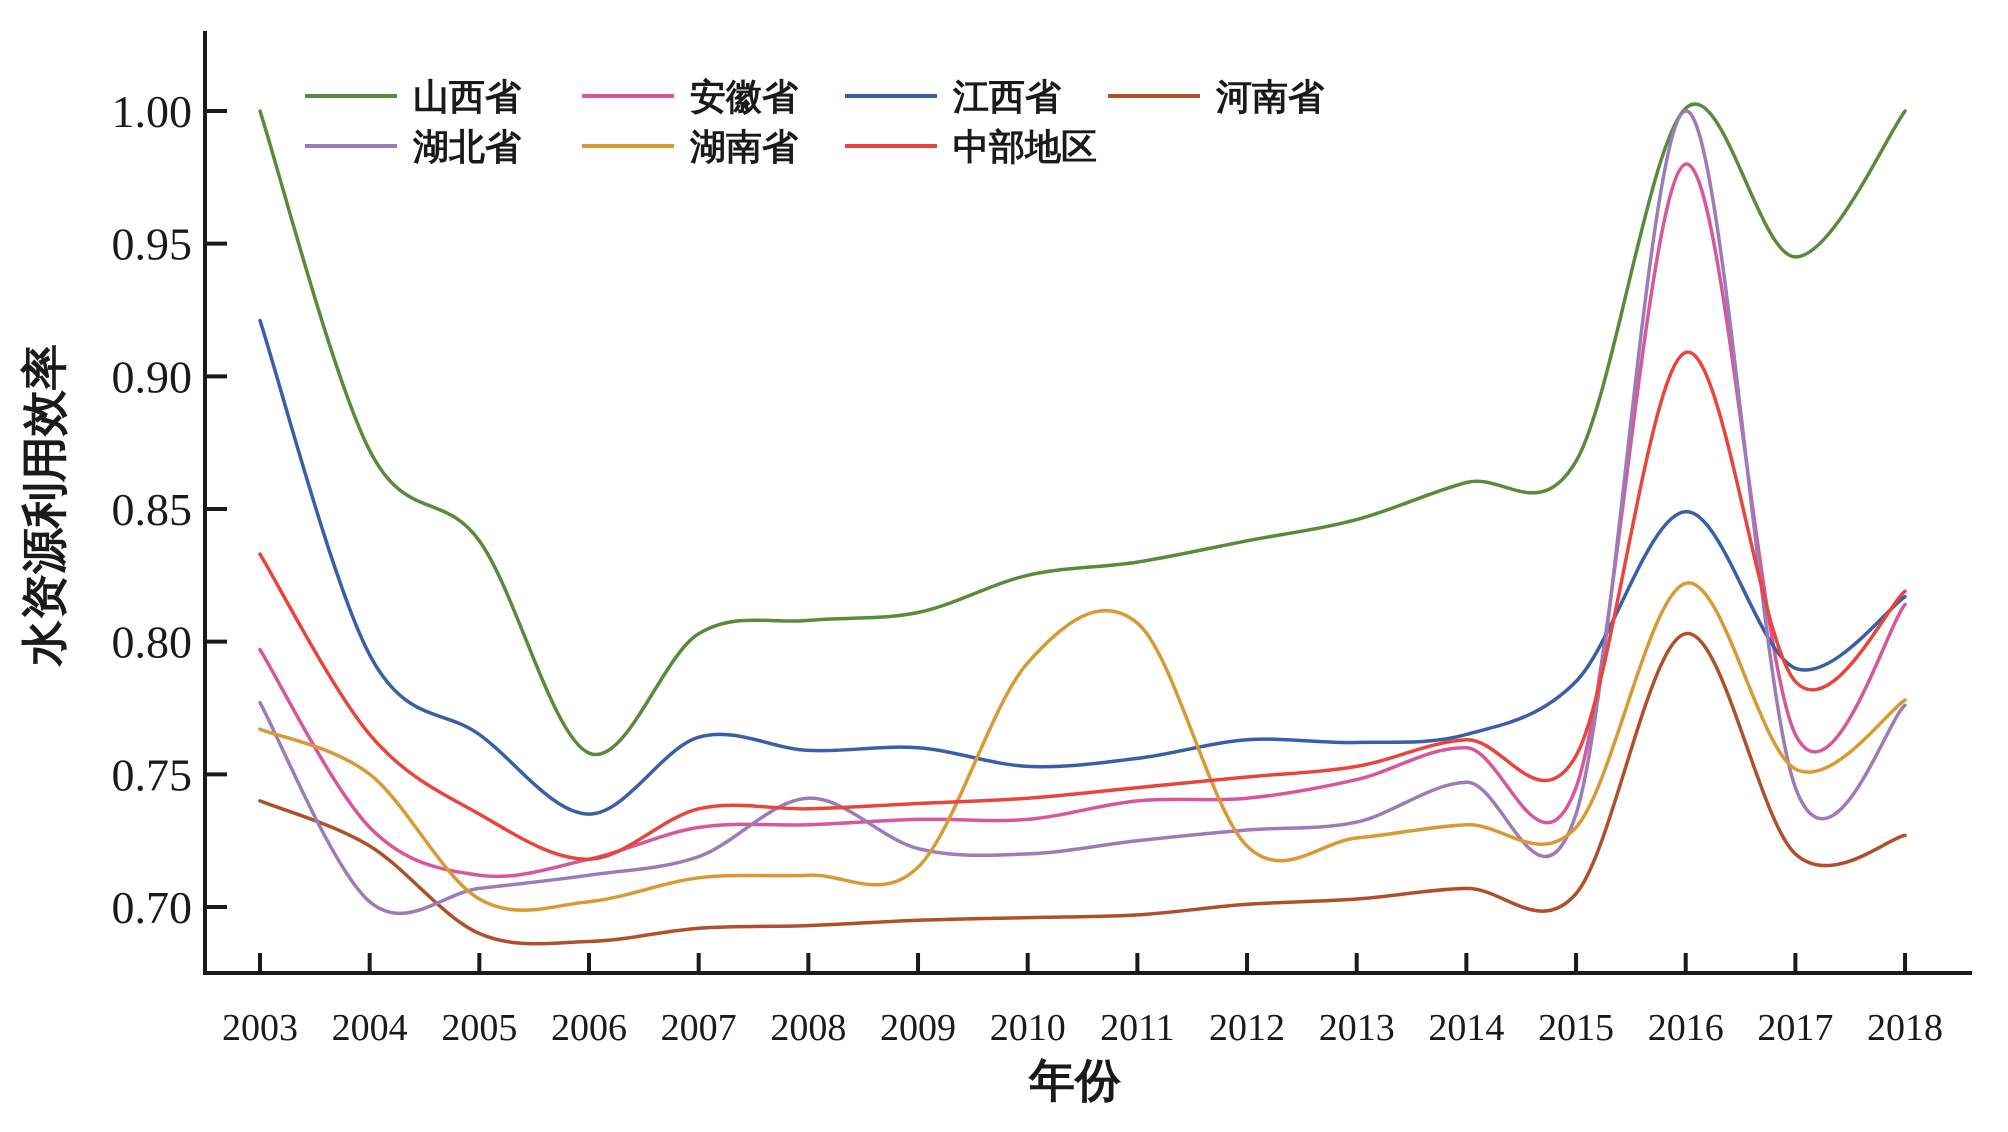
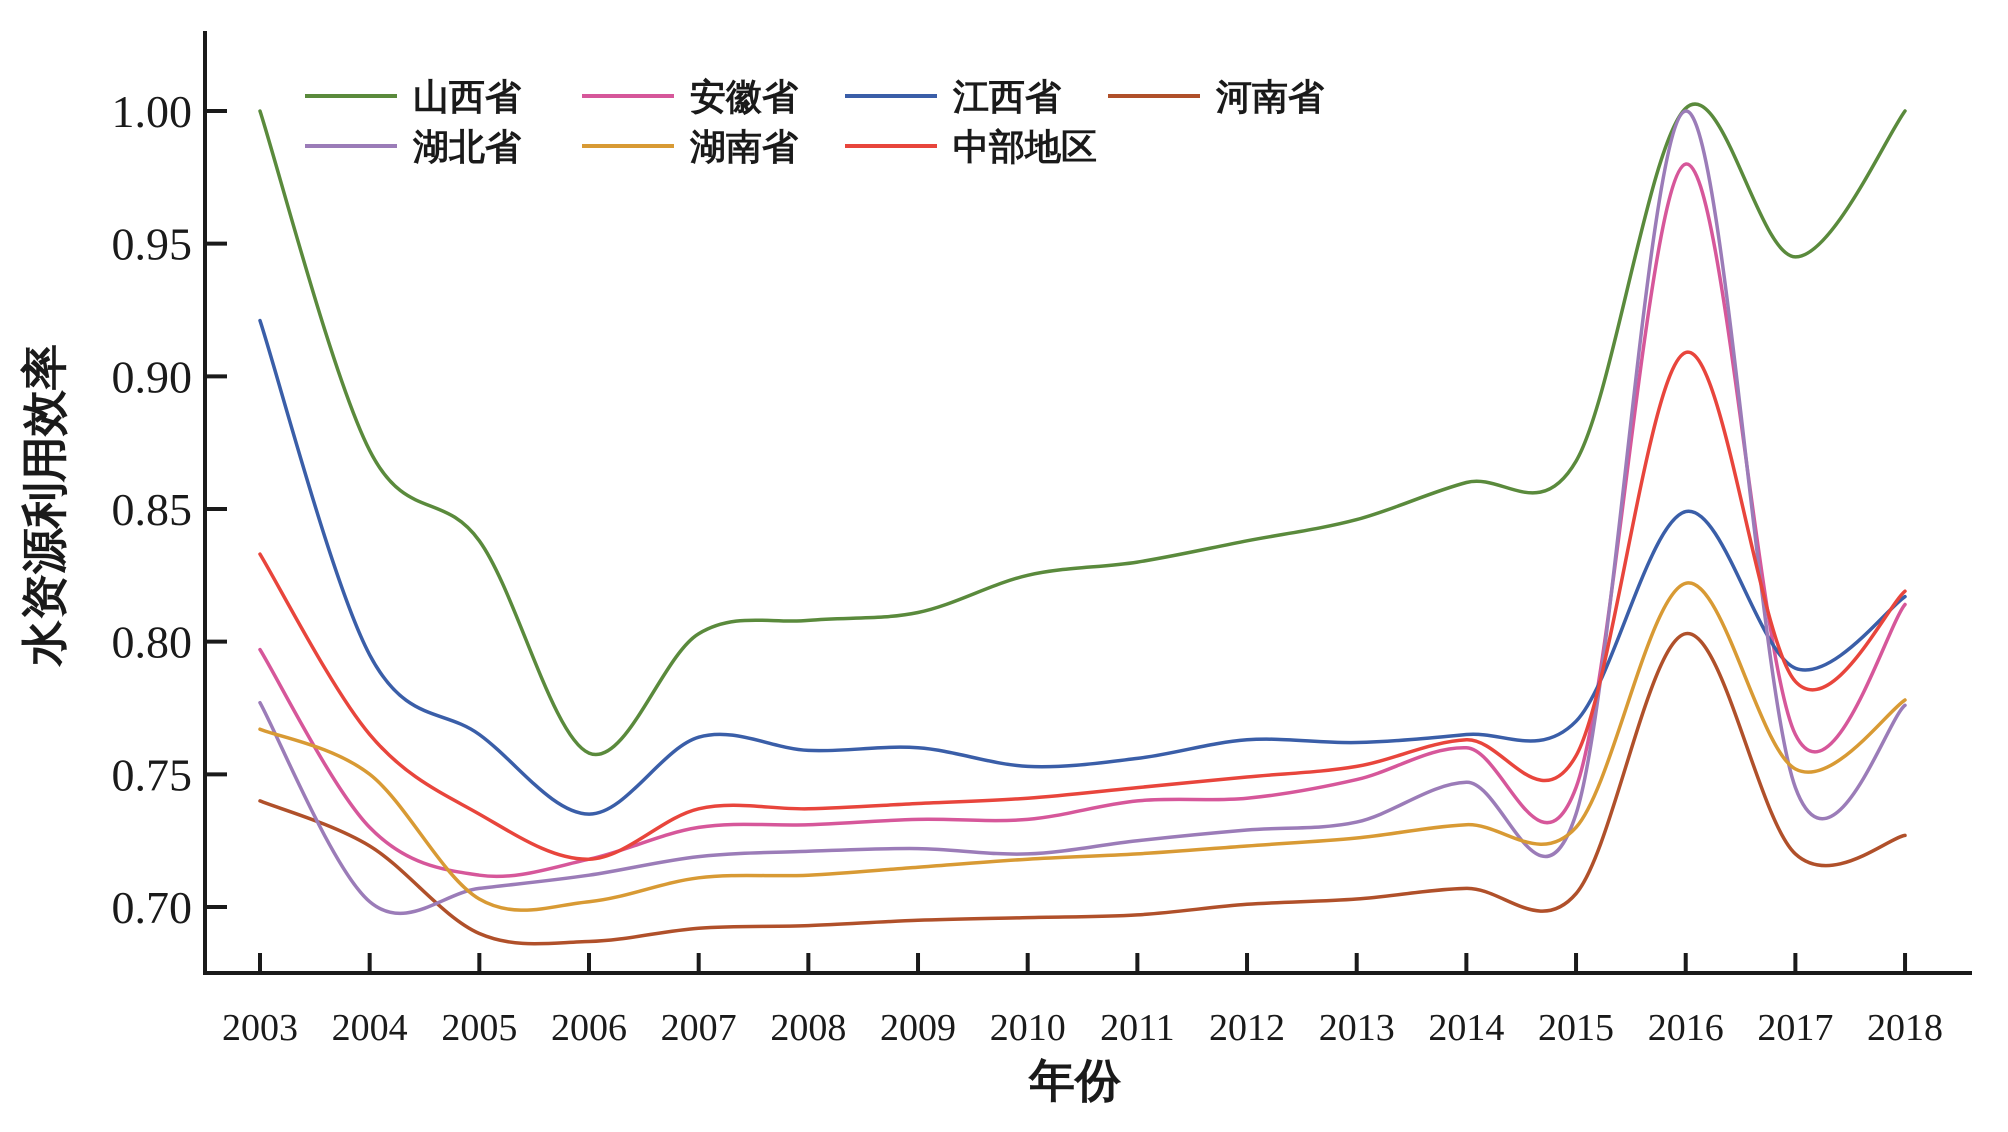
湖北省/2008: 0.741 -> 0.721
湖南省/2010: 0.792 -> 0.718
湖南省/2011: 0.807 -> 0.720
江西省/2015: 0.785 -> 0.770
